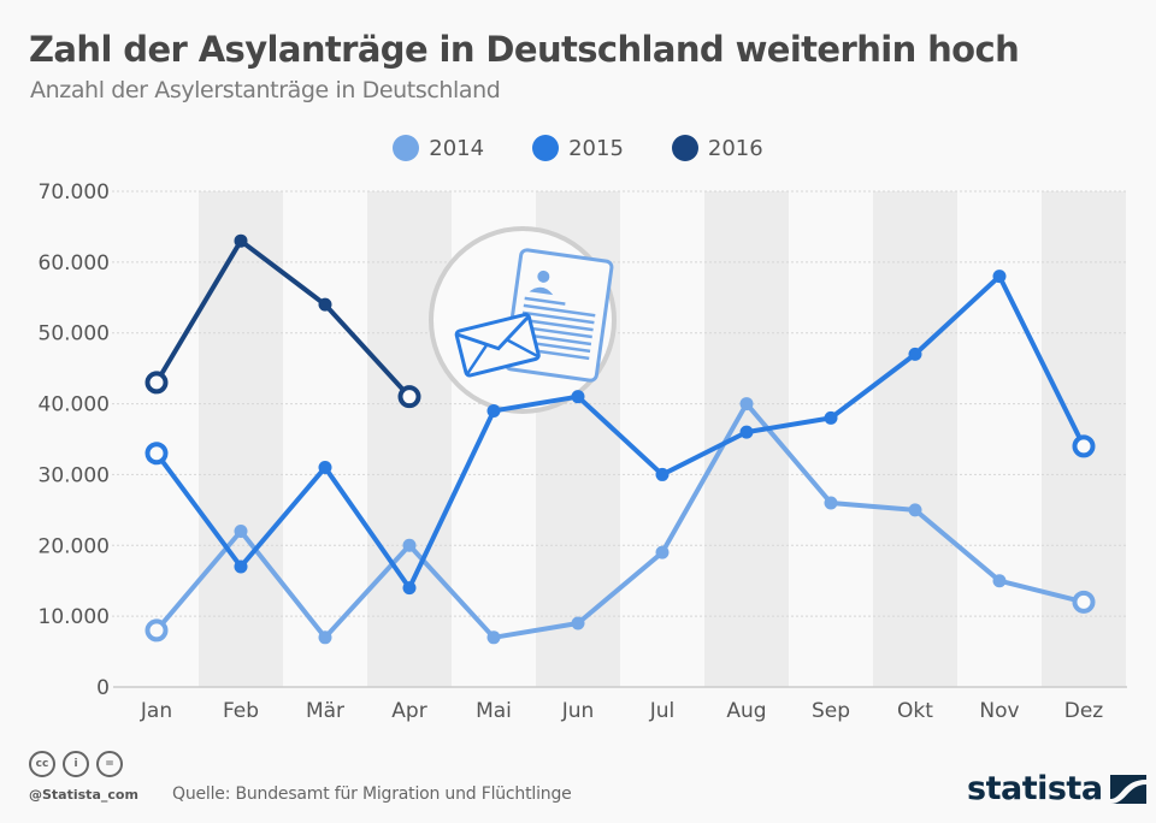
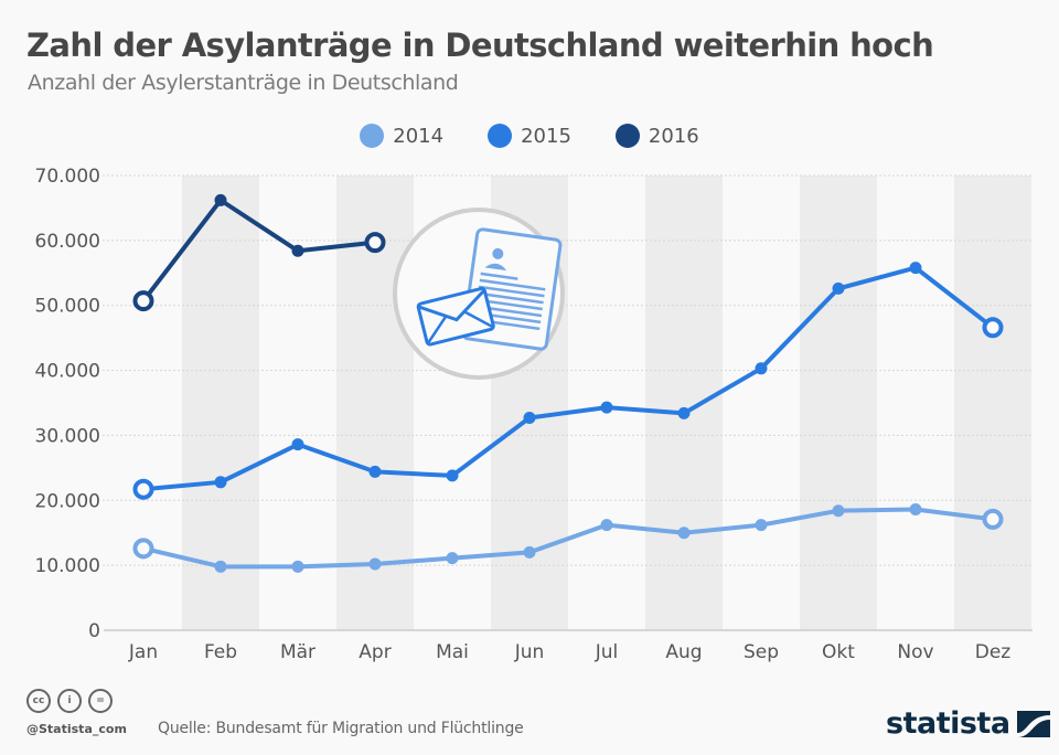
2014/Jan: 8000 -> 13000
2015/Jan: 33000 -> 22000
2016/Jan: 43000 -> 51000
2014/Feb: 22000 -> 10000
2015/Feb: 17000 -> 23000
2016/Feb: 63000 -> 66000
2014/Mär: 7000 -> 10000
2015/Mär: 31000 -> 29000
2016/Mär: 54000 -> 58000
2014/Apr: 20000 -> 10000
2015/Apr: 14000 -> 24000
2016/Apr: 41000 -> 60000
2014/Mai: 7000 -> 11000
2015/Mai: 39000 -> 24000
2014/Jun: 9000 -> 12000
2015/Jun: 41000 -> 33000
2014/Jul: 19000 -> 16000
2015/Jul: 30000 -> 34000
2014/Aug: 40000 -> 15000
2015/Aug: 36000 -> 33000
2014/Sep: 26000 -> 16000
2015/Sep: 38000 -> 40000
2014/Okt: 25000 -> 18000
2015/Okt: 47000 -> 53000
2014/Nov: 15000 -> 19000
2015/Nov: 58000 -> 56000
2014/Dez: 12000 -> 17000
2015/Dez: 34000 -> 47000
